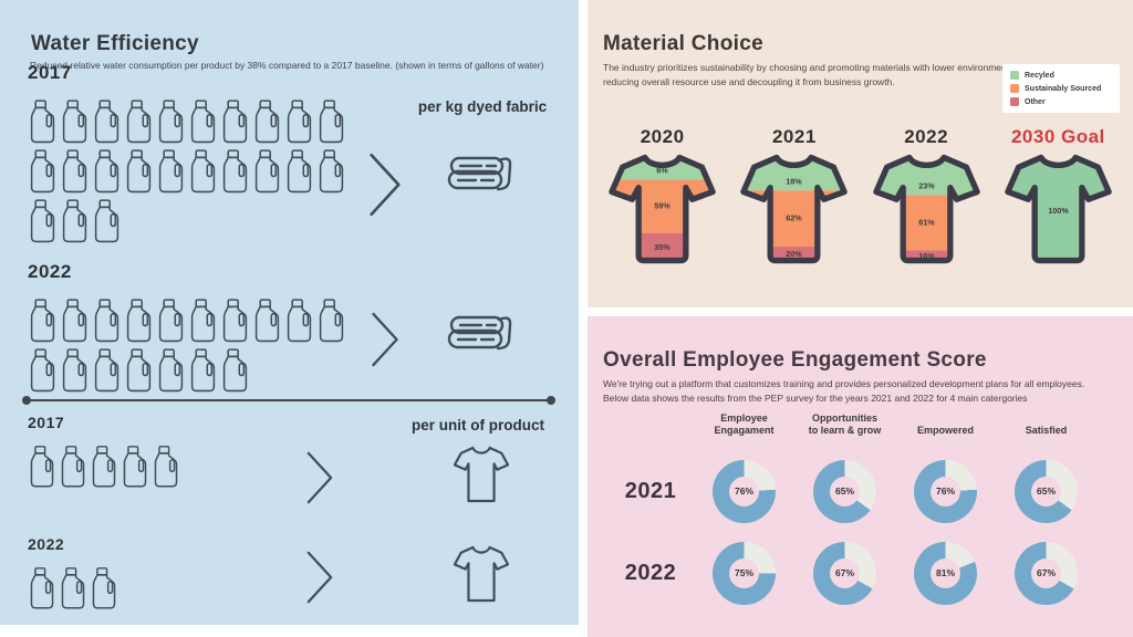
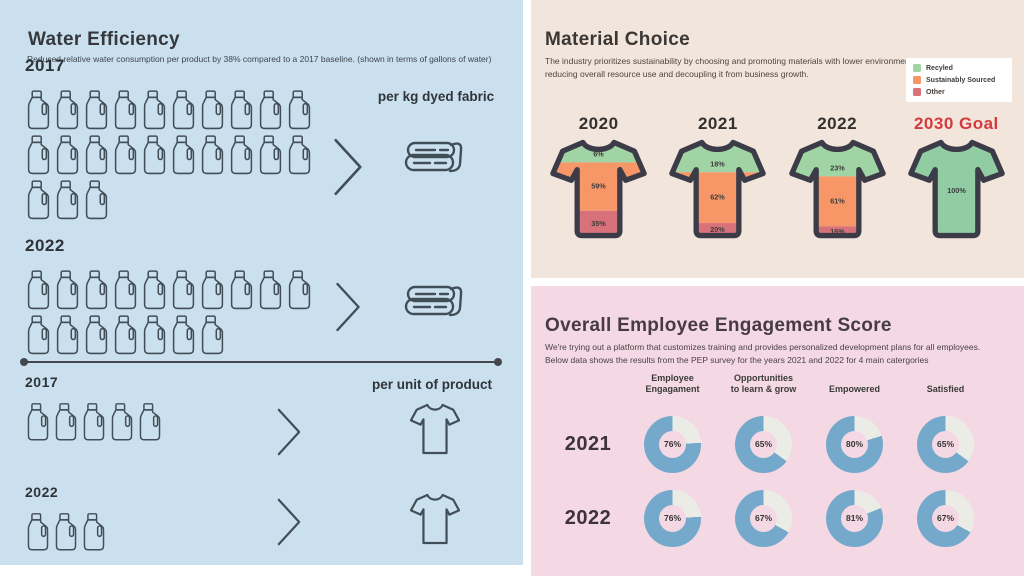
Overall Employee Engagement Score/2022/Employee Engagament: 75% -> 76%
Overall Employee Engagement Score/2021/Empowered: 76% -> 80%
